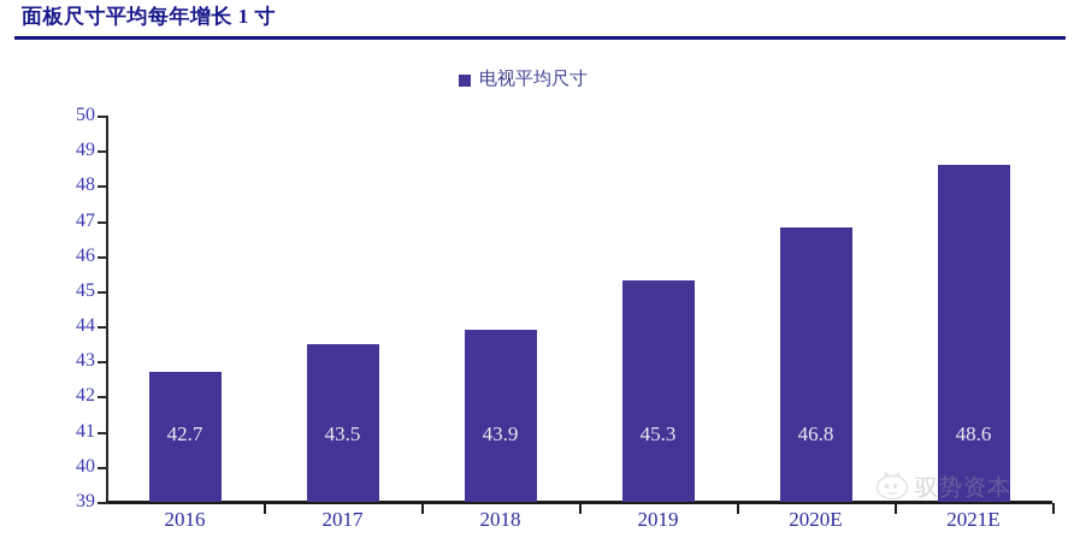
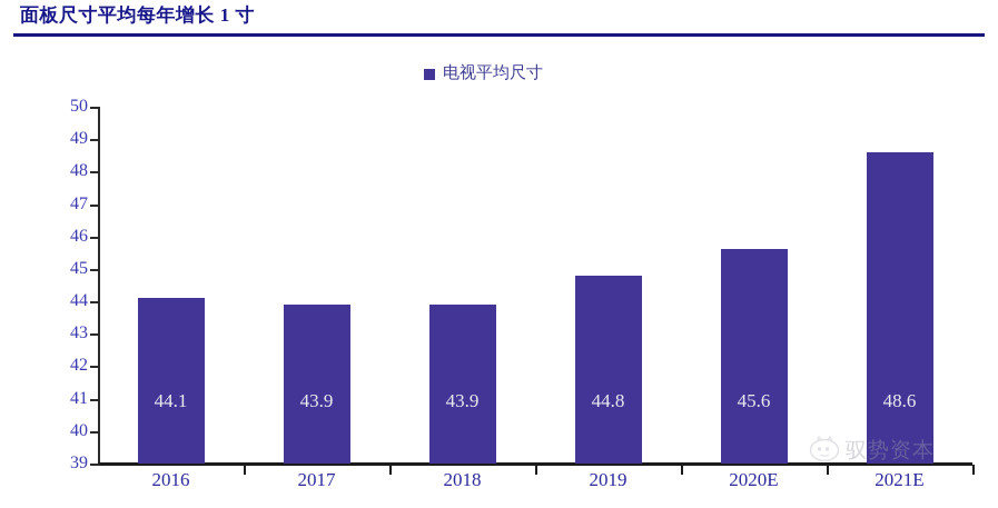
2016: 42.7 -> 44.1
2017: 43.5 -> 43.9
2019: 45.3 -> 44.8
2020E: 46.8 -> 45.6
